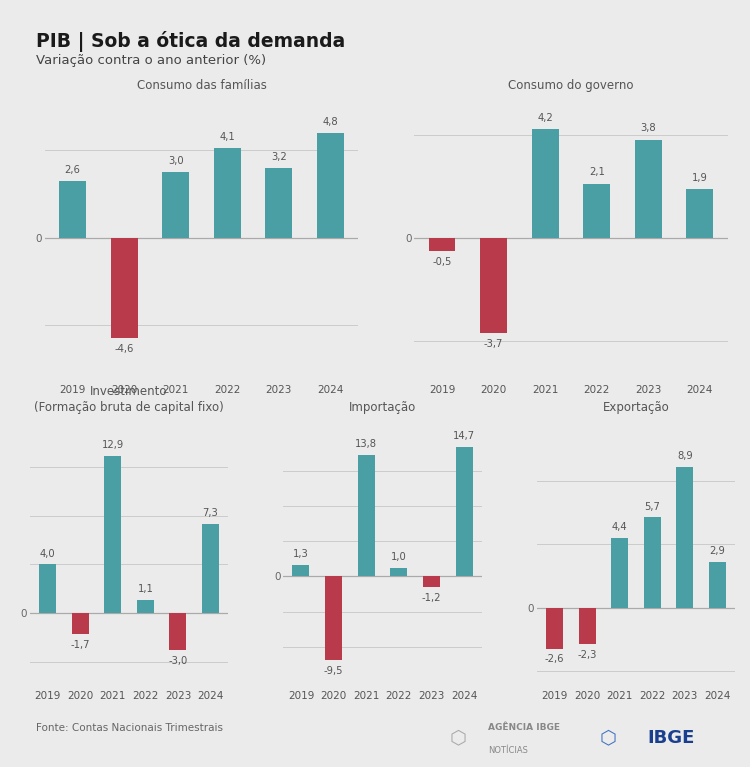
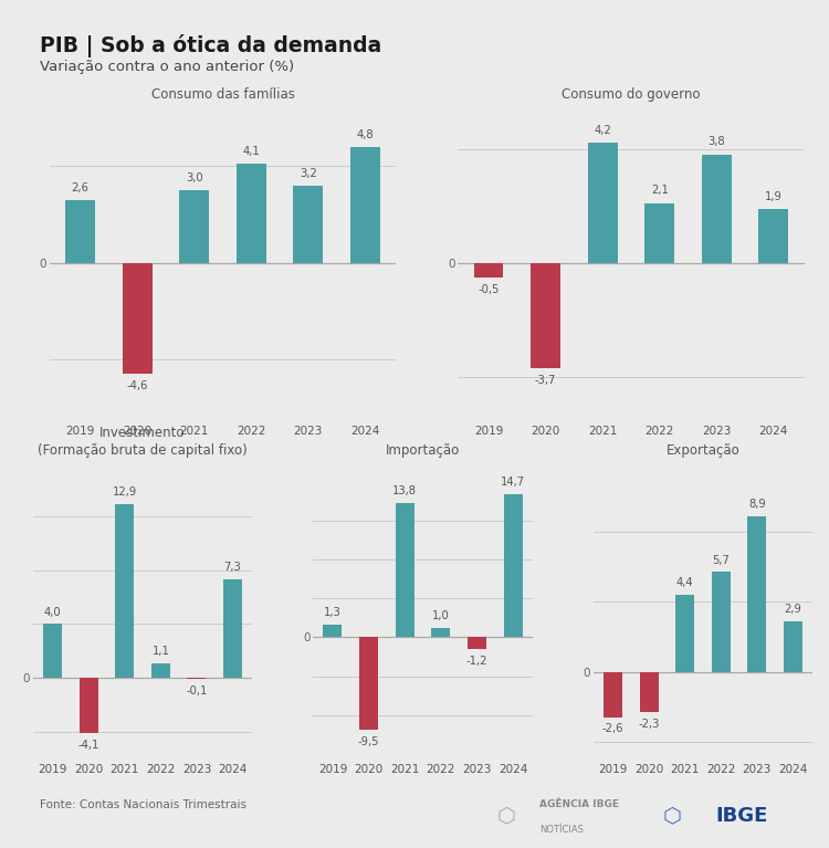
Investimento (Formação bruta de capital fixo)/2020: -1,7 -> -4,1
Investimento (Formação bruta de capital fixo)/2023: -3,0 -> -0,1
